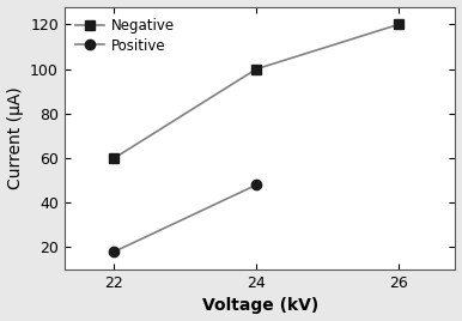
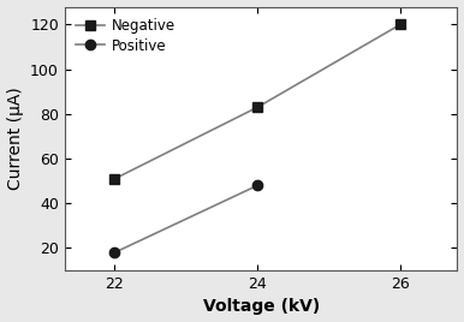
22: 60 -> 51
24: 100 -> 83
